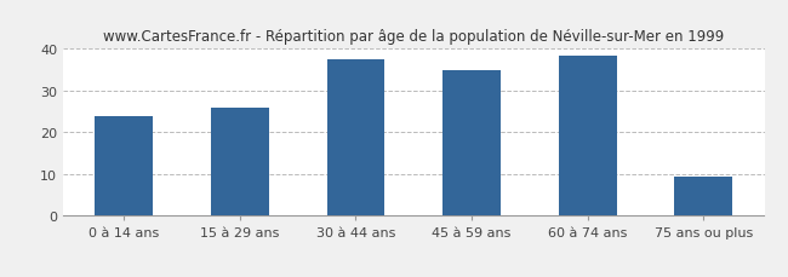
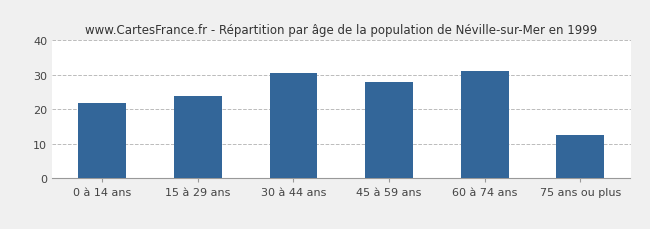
0 à 14 ans: 24.0 -> 22.0
15 à 29 ans: 26.0 -> 24.0
30 à 44 ans: 37.5 -> 30.5
45 à 59 ans: 35.0 -> 28.0
60 à 74 ans: 38.5 -> 31.0
75 ans ou plus: 9.5 -> 12.5
